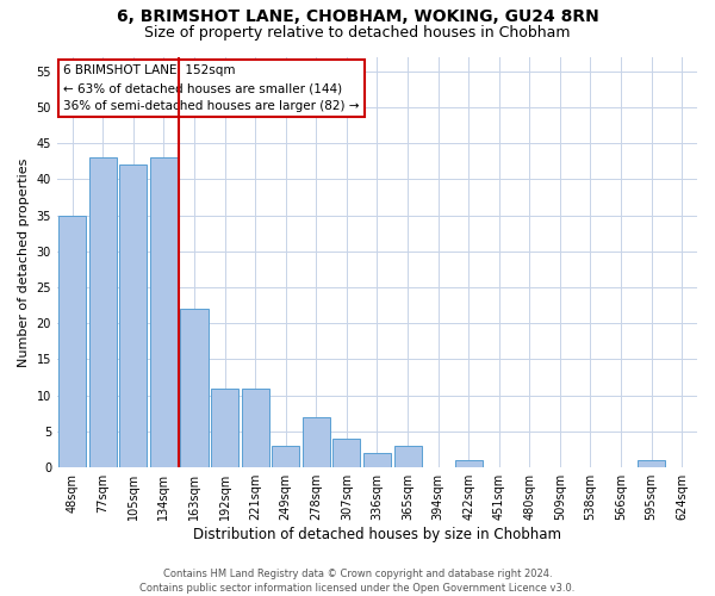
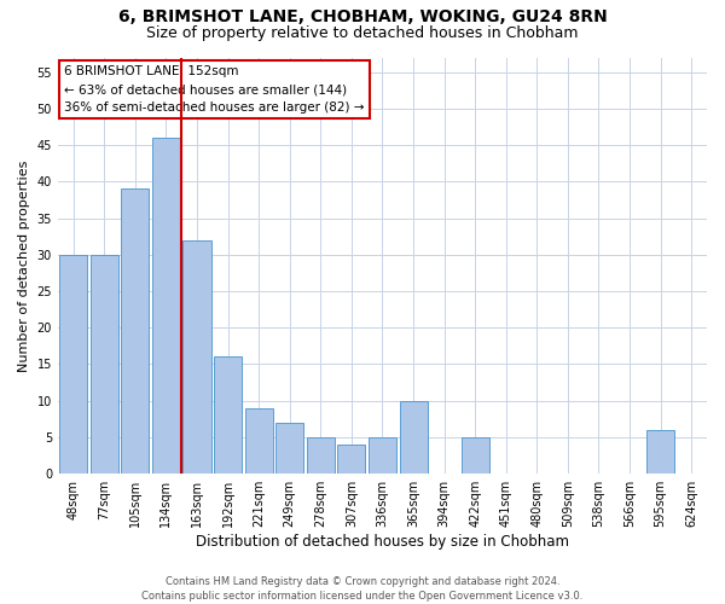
48sqm: 35 -> 30
77sqm: 43 -> 30
105sqm: 42 -> 39
134sqm: 43 -> 46
163sqm: 22 -> 32
192sqm: 11 -> 16
221sqm: 11 -> 9
249sqm: 3 -> 7
278sqm: 7 -> 5
336sqm: 2 -> 5
365sqm: 3 -> 10
422sqm: 1 -> 5
595sqm: 1 -> 6
